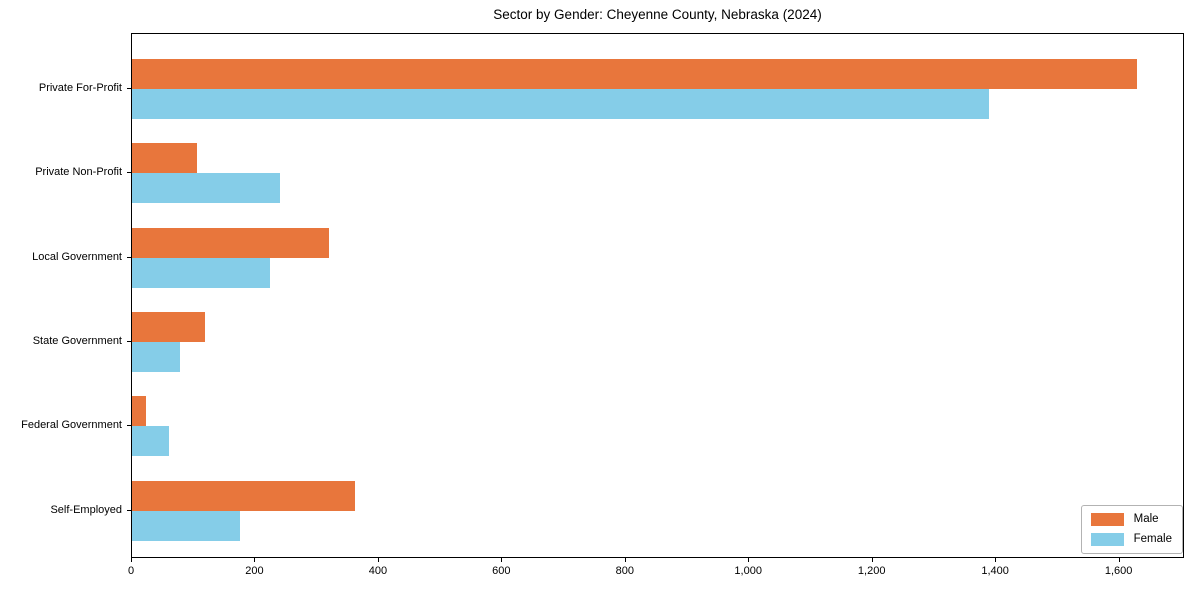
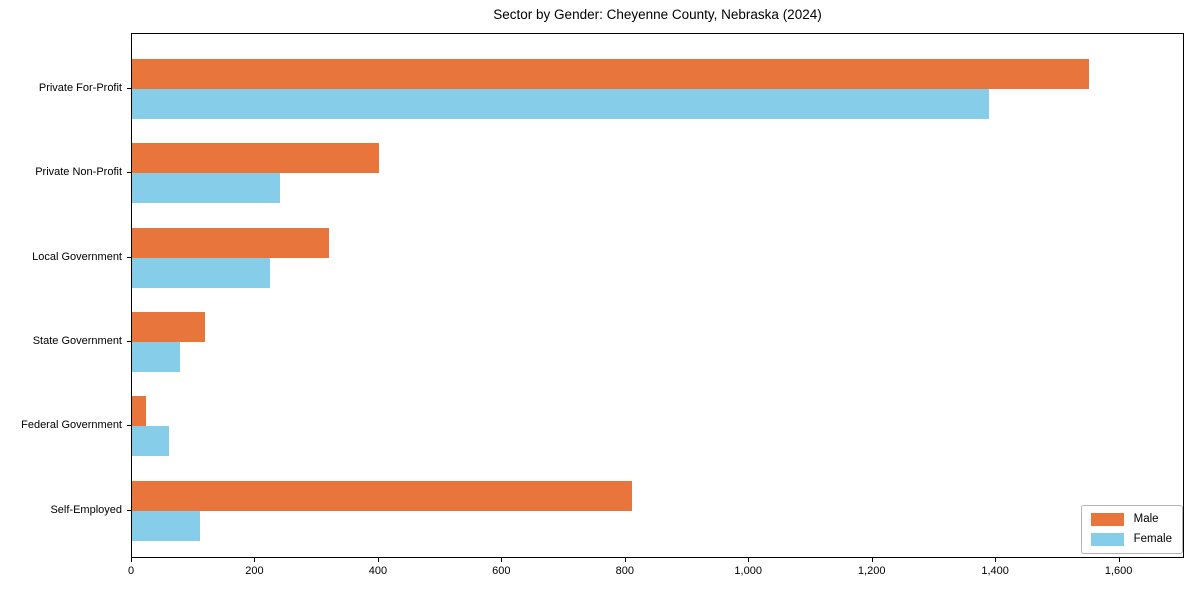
Male/Private For-Profit: 1630 -> 1550
Male/Private Non-Profit: 100 -> 400
Male/Self-Employed: 360 -> 810
Female/Self-Employed: 180 -> 110
